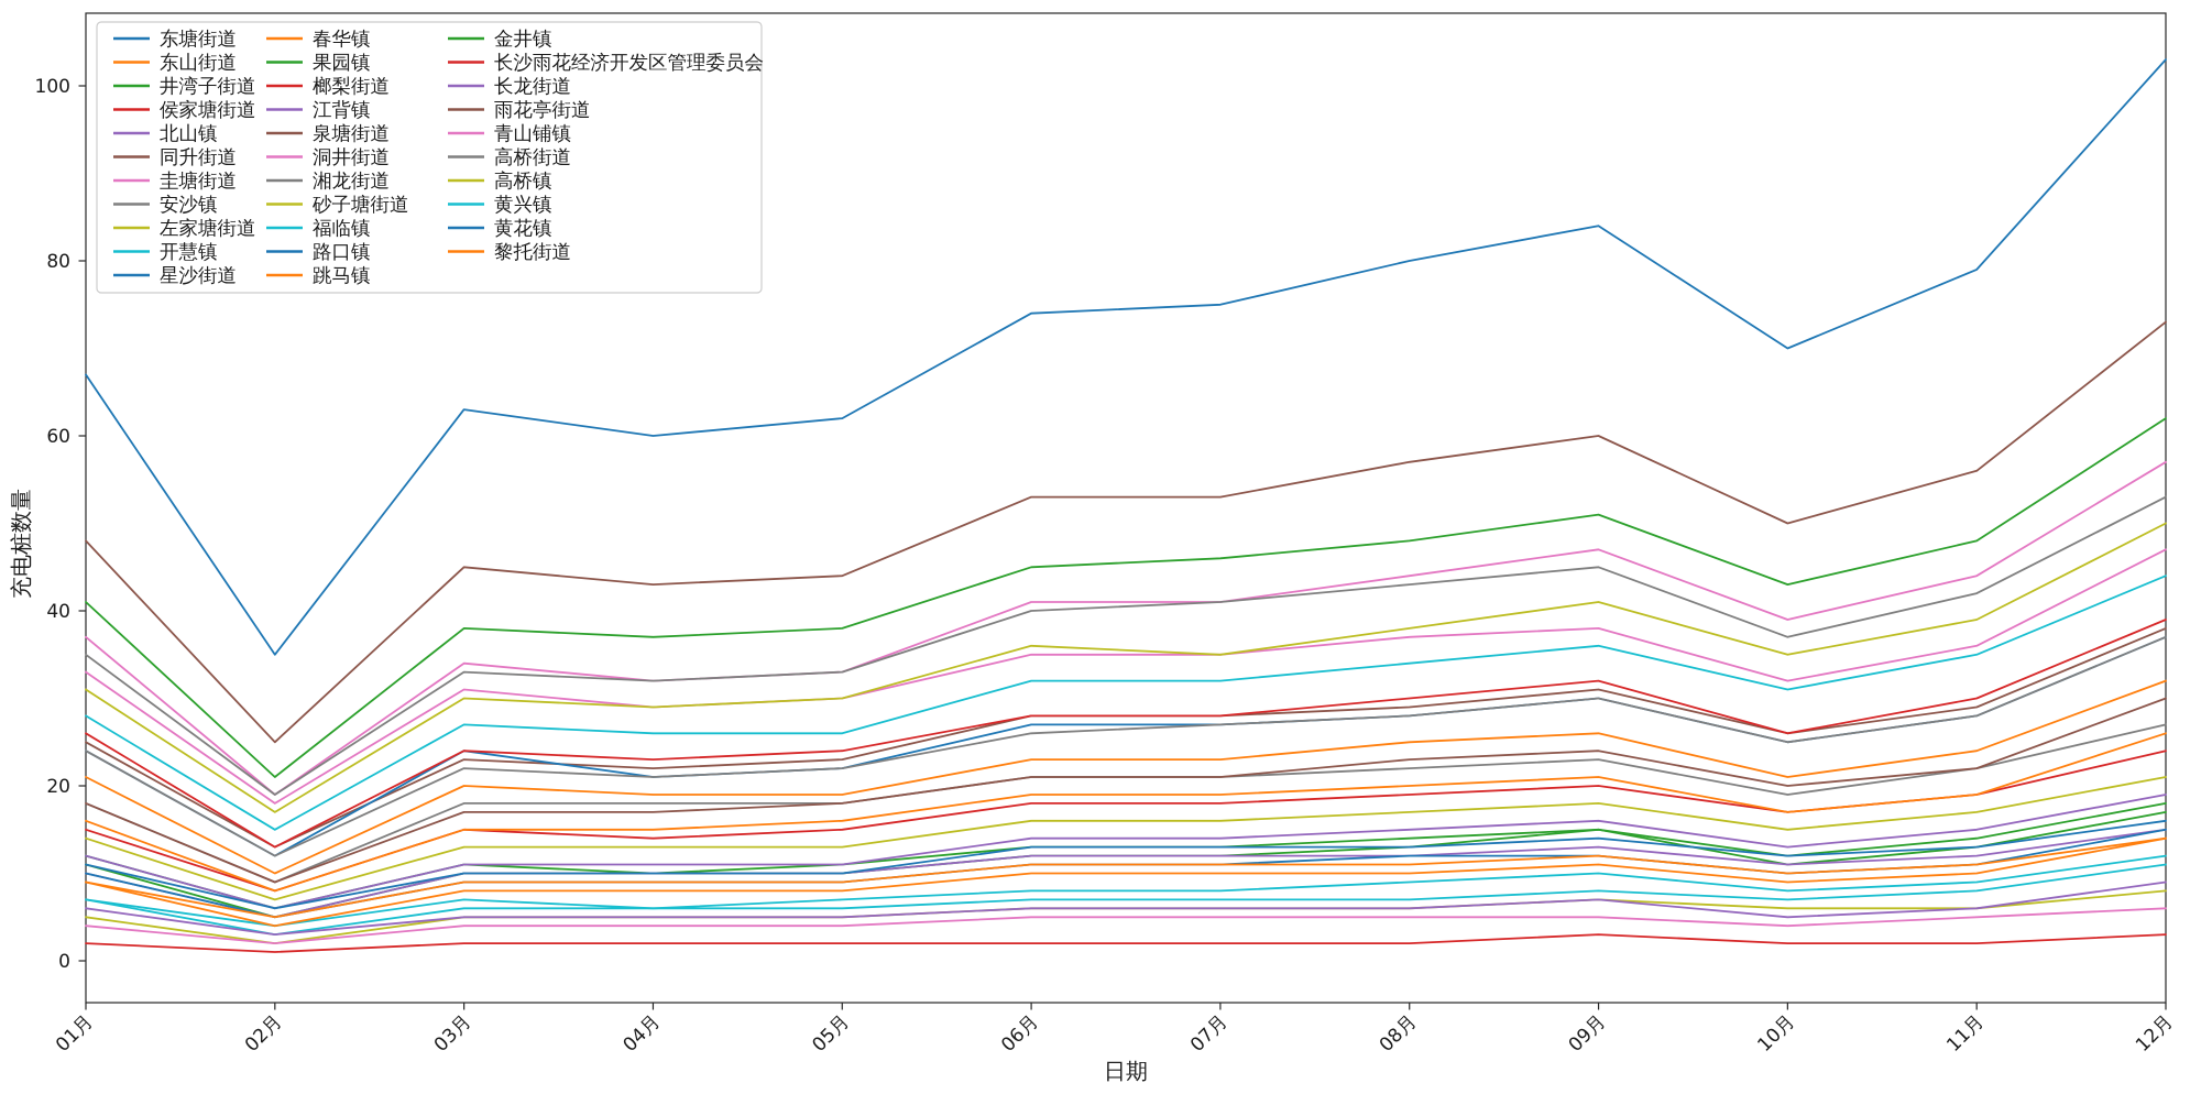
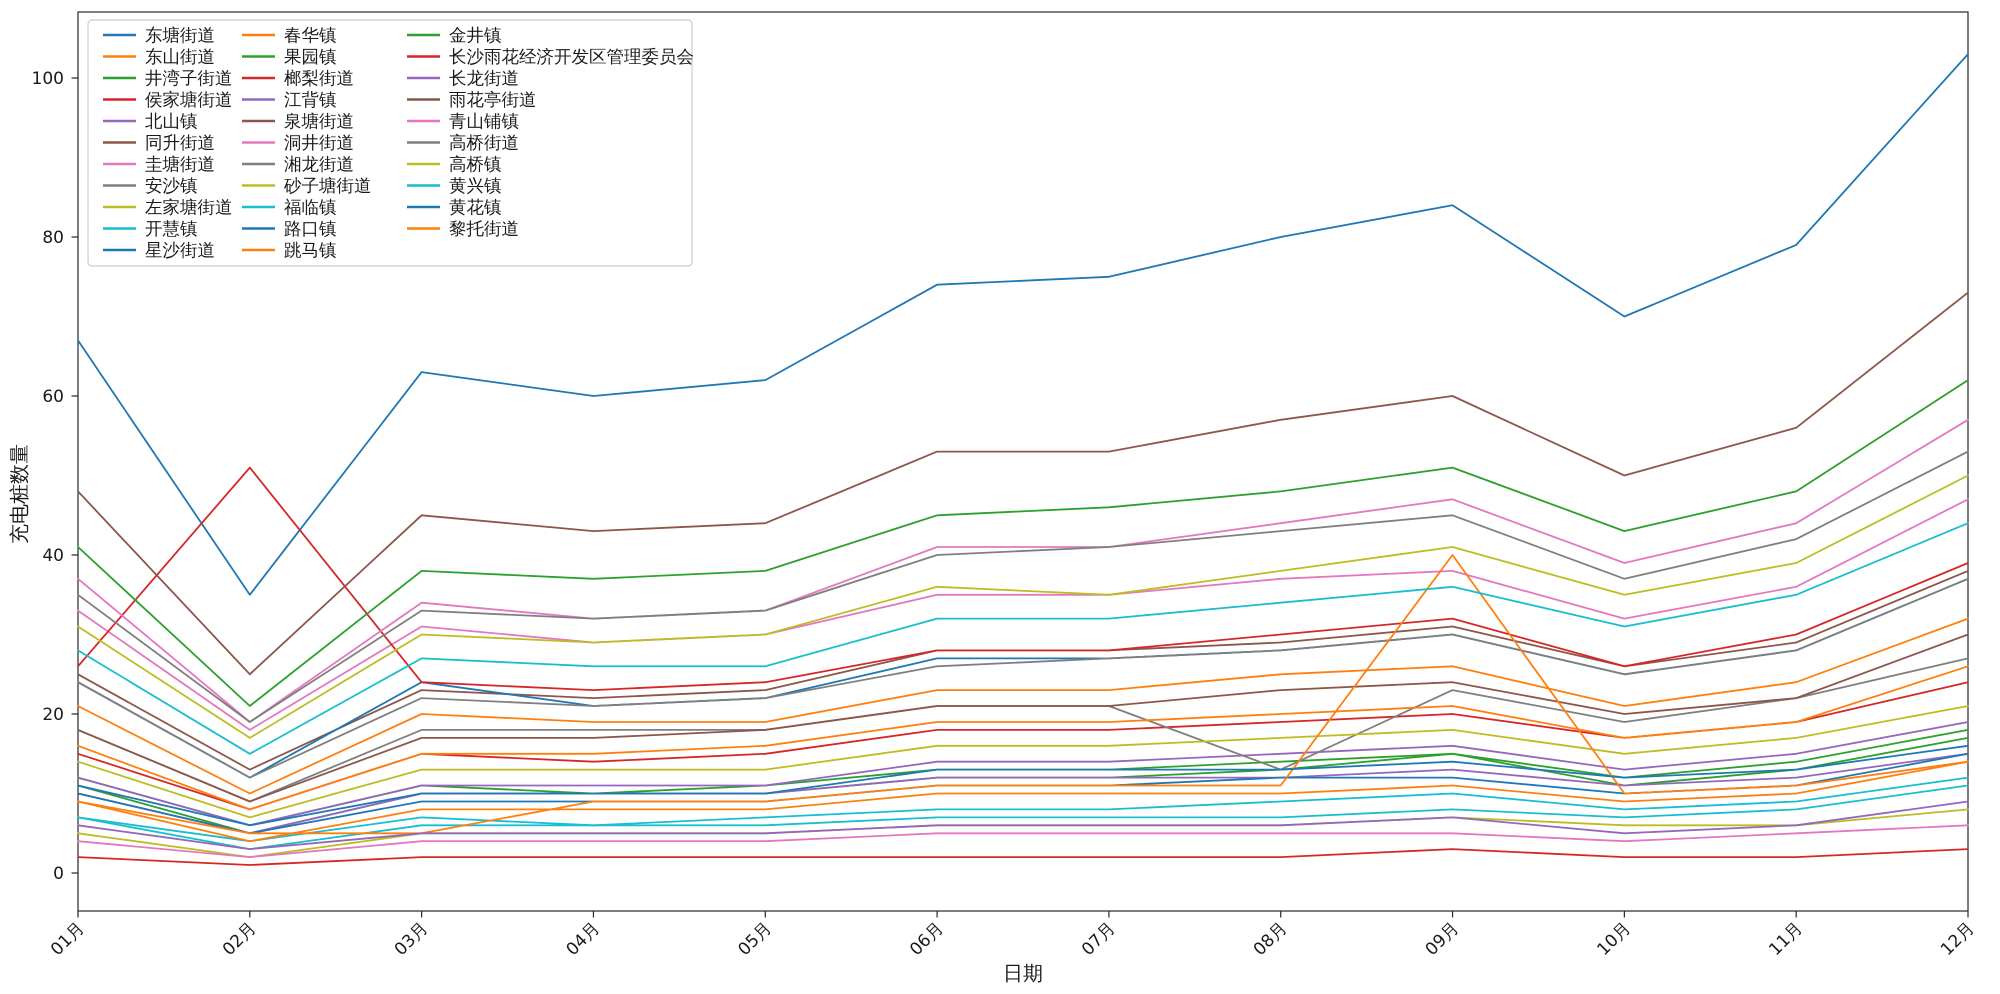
榔梨街道/02月: 13 -> 51
跳马镇/03月: 9 -> 5
安沙镇/08月: 22 -> 13
跳马镇/09月: 12 -> 40
